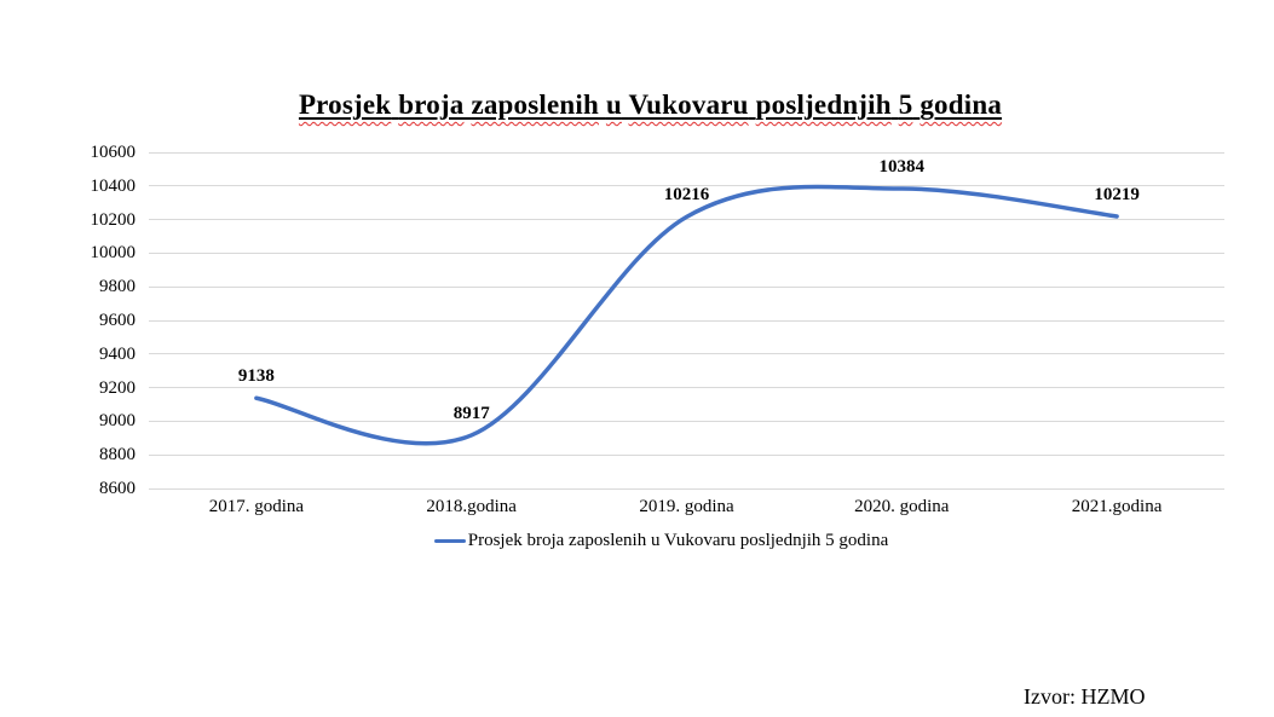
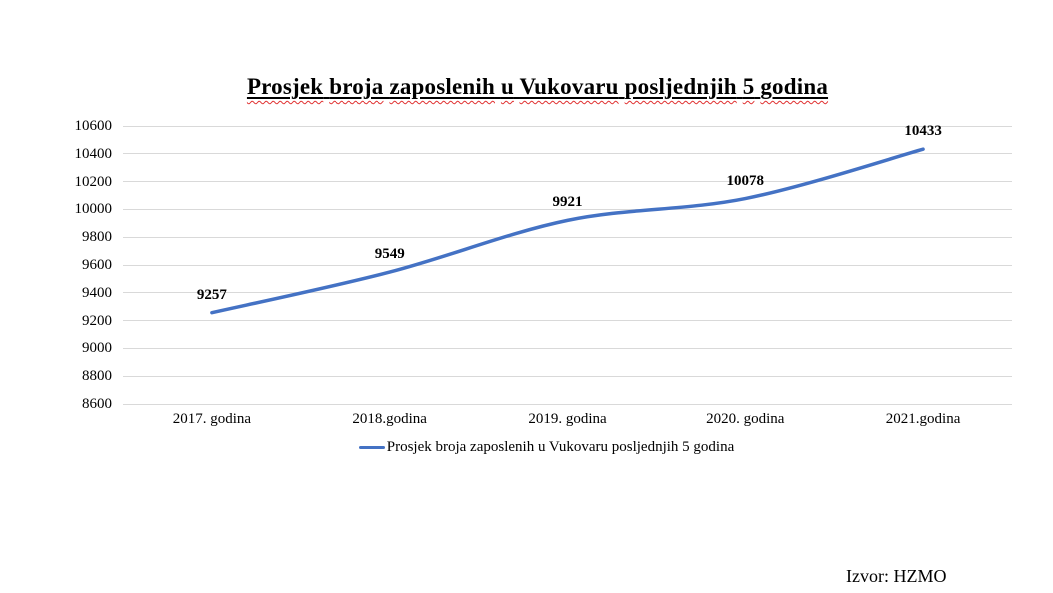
2017. godina: 9138 -> 9257
2018.godina: 8917 -> 9549
2019. godina: 10216 -> 9921
2020. godina: 10384 -> 10078
2021.godina: 10219 -> 10433
